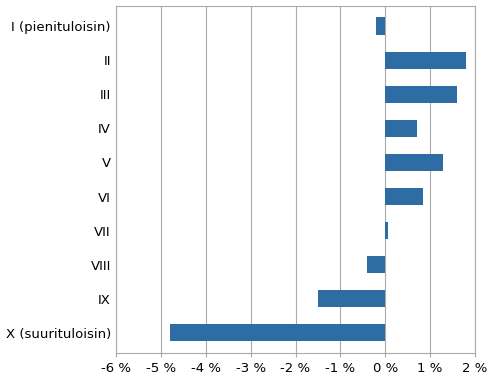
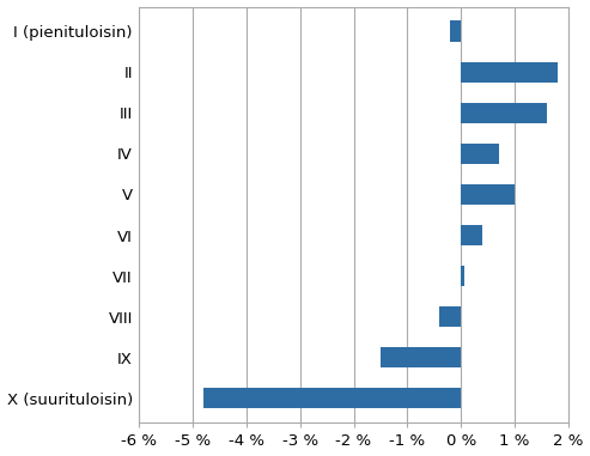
V: 1.30 % -> 1.00 %
VI: 0.85 % -> 0.40 %
